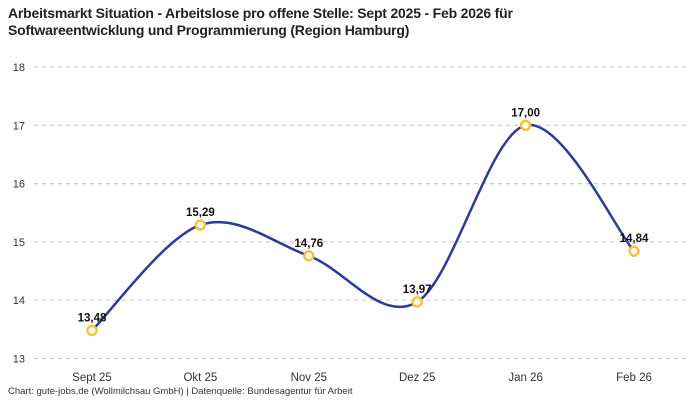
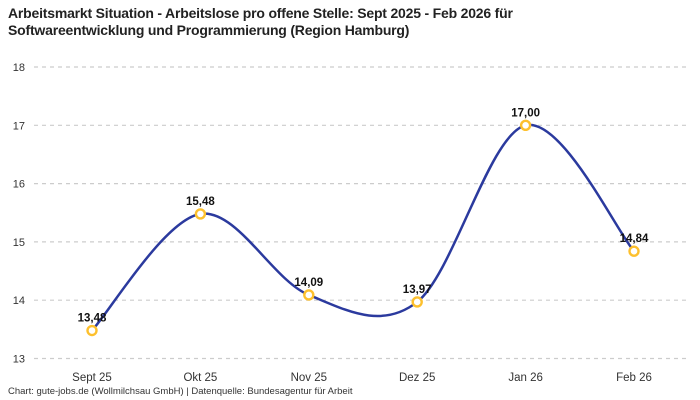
Okt 25: 15,29 -> 15,48
Nov 25: 14,76 -> 14,09
